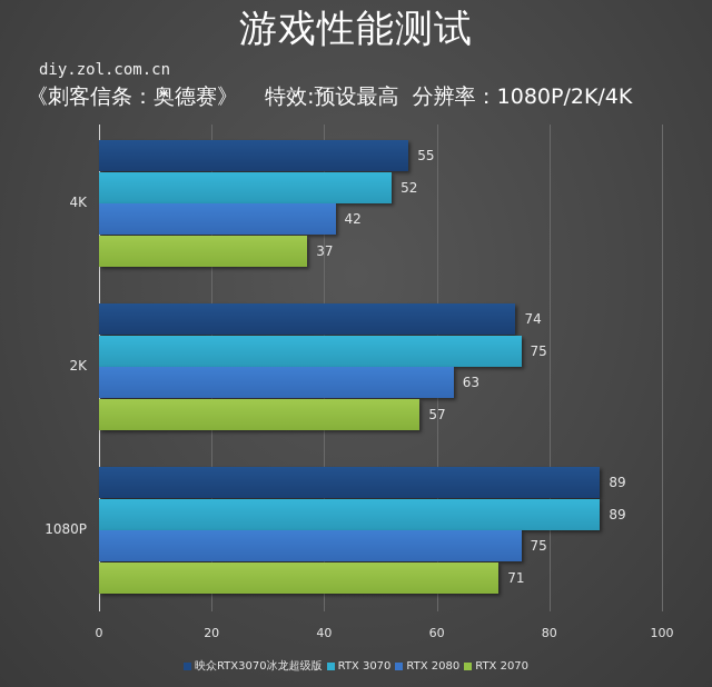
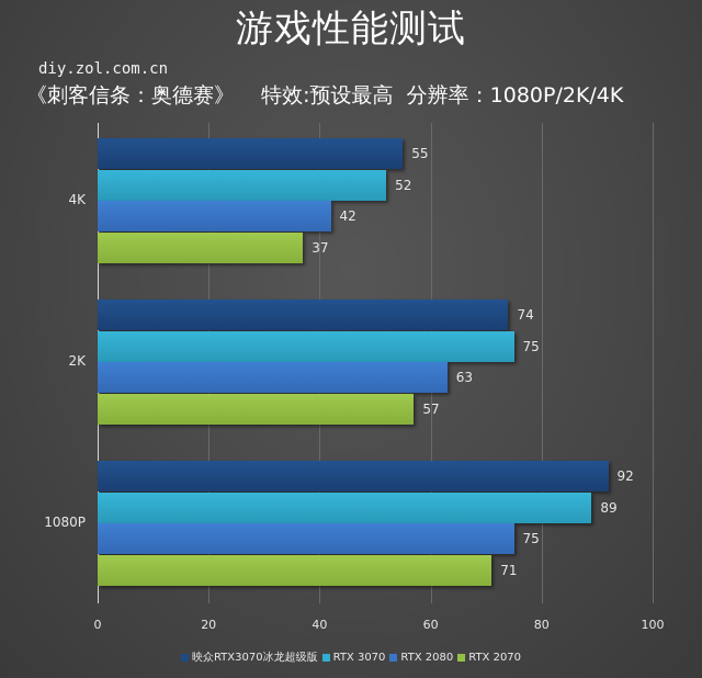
映众RTX3070冰龙超级版/1080P: 89 -> 92
